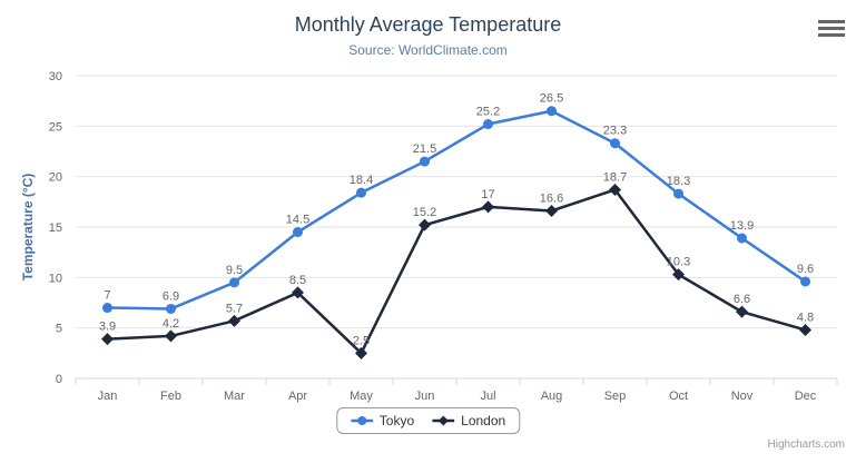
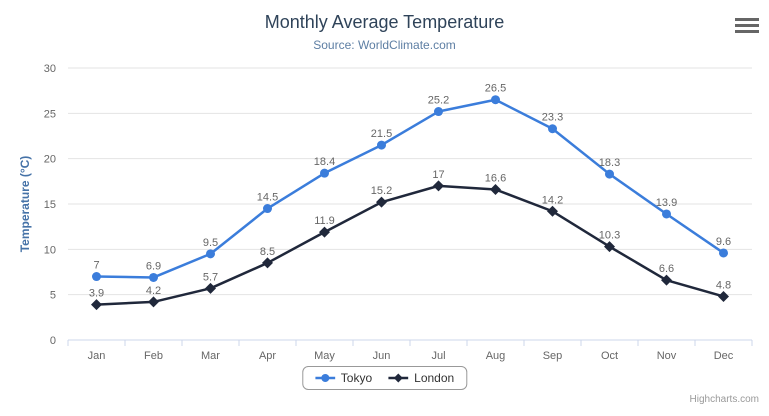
London/May: 2.5 -> 11.9
London/Sep: 18.7 -> 14.2
